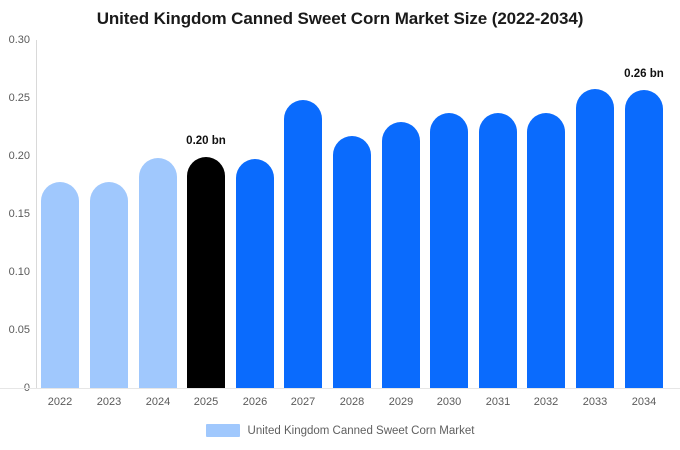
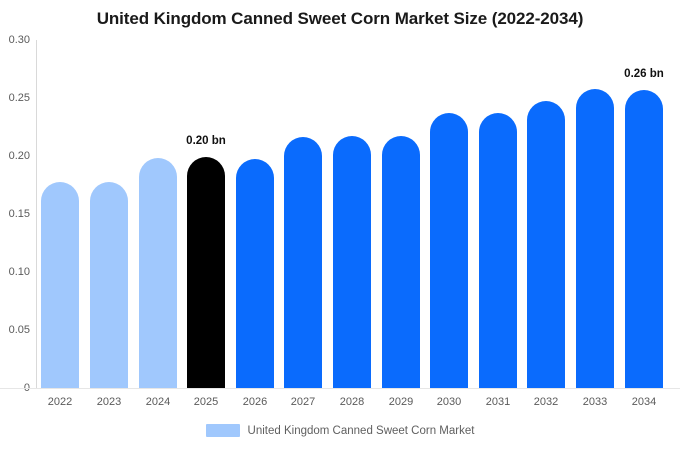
2027: 0.248 -> 0.216
2029: 0.229 -> 0.217
2032: 0.237 -> 0.247
